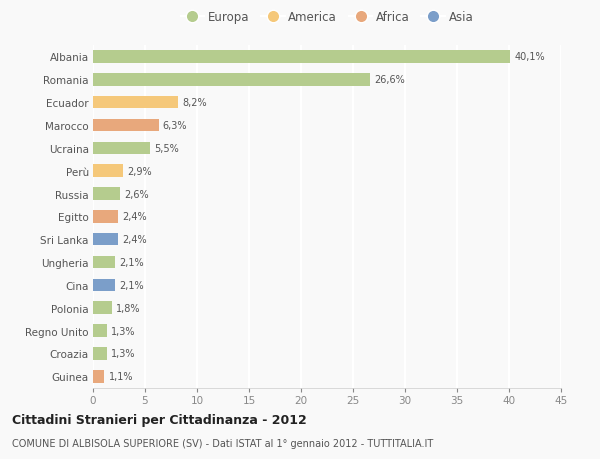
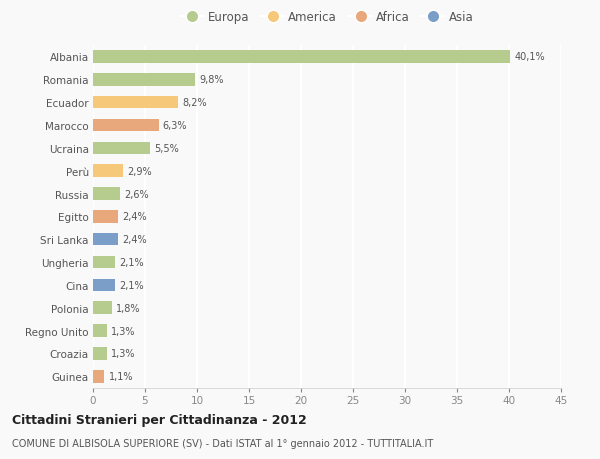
Romania: 26,6% -> 9,8%
